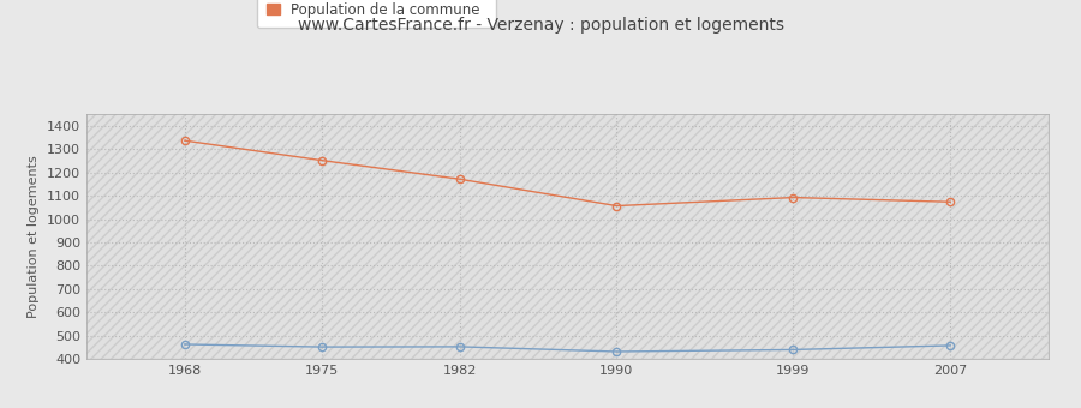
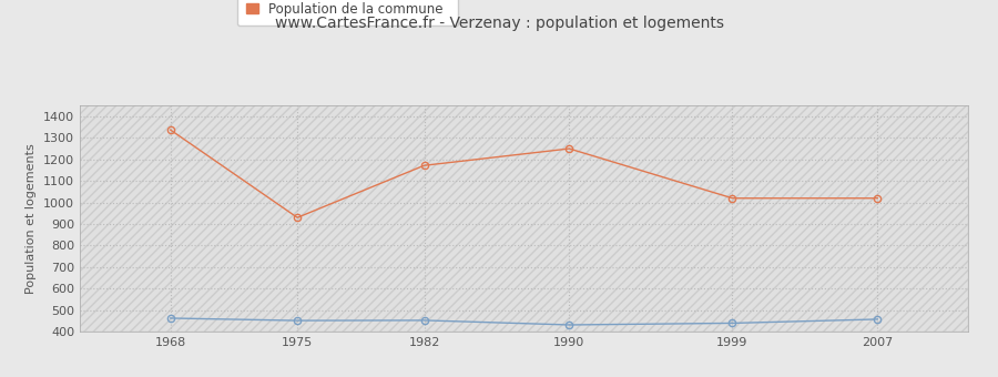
Population de la commune/1975: 1250 -> 930
Population de la commune/1990: 1060 -> 1250
Population de la commune/1999: 1090 -> 1020
Population de la commune/2007: 1070 -> 1020
